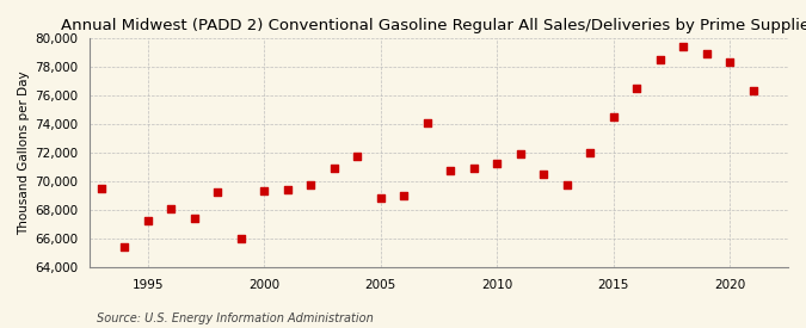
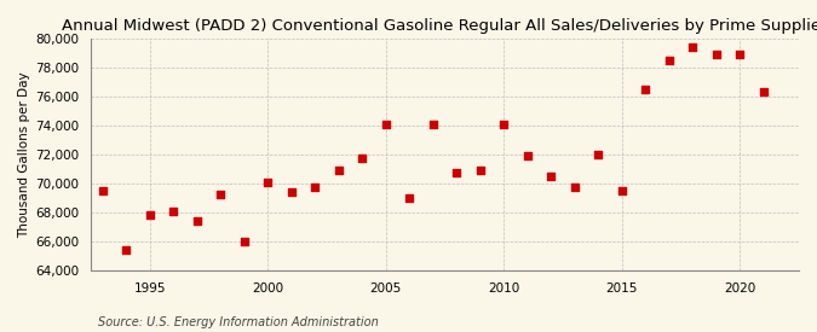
1995: 67,200 -> 67,800
2000: 69,300 -> 70,100
2005: 68,800 -> 74,100
2010: 71,200 -> 74,100
2015: 74,500 -> 69,500
2020: 78,300 -> 78,900
